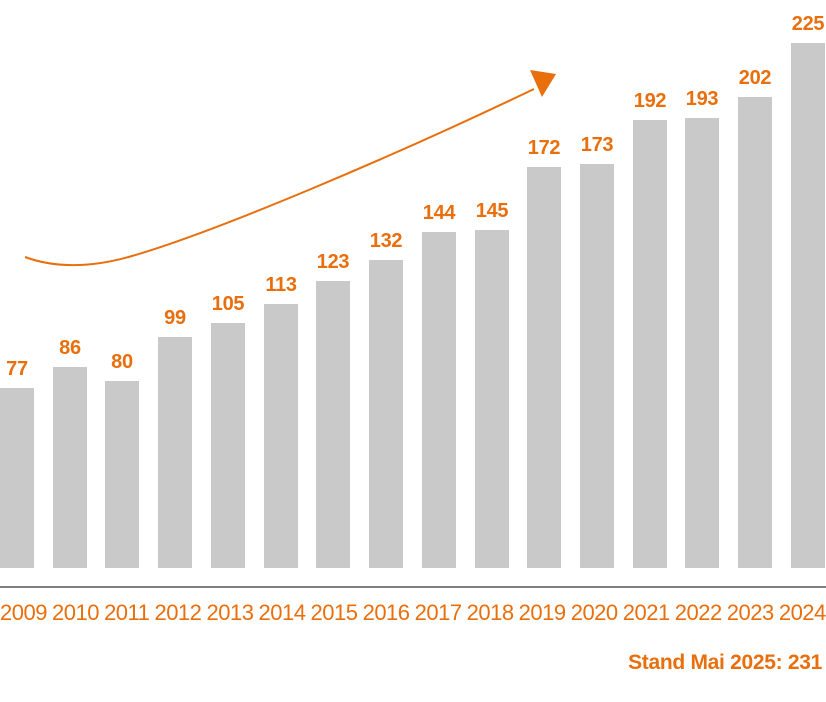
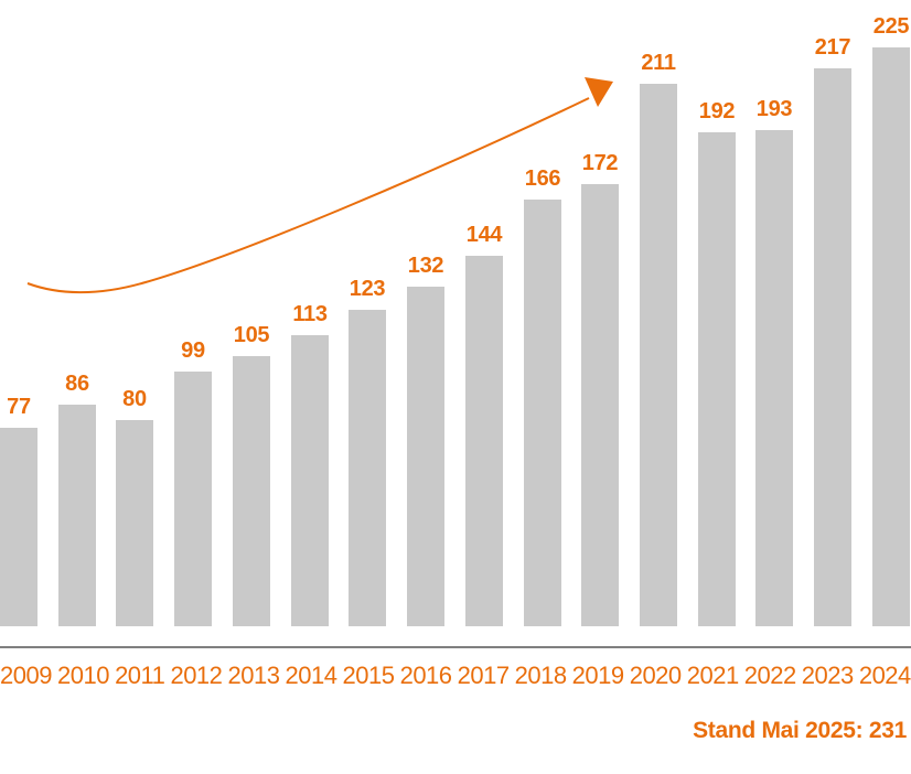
2018: 145 -> 166
2020: 173 -> 211
2023: 202 -> 217
